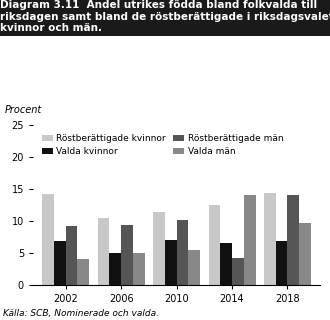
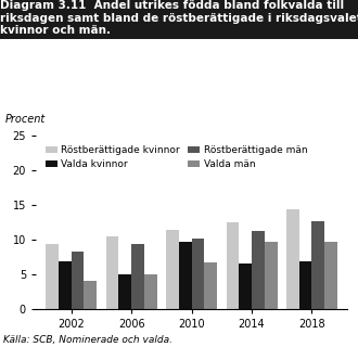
Röstberättigade kvinnor/2002: 14.2 -> 9.3
Röstberättigade män/2002: 9.2 -> 8.3
Valda kvinnor/2010: 7.0 -> 9.6
Valda män/2010: 5.4 -> 6.7
Röstberättigade män/2014: 4.2 -> 11.2
Valda män/2014: 14.0 -> 9.7
Röstberättigade män/2018: 14.0 -> 12.6
